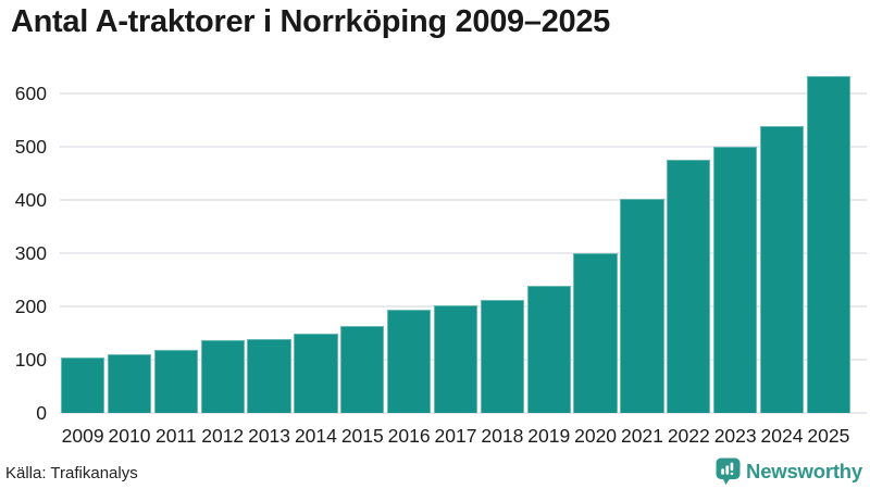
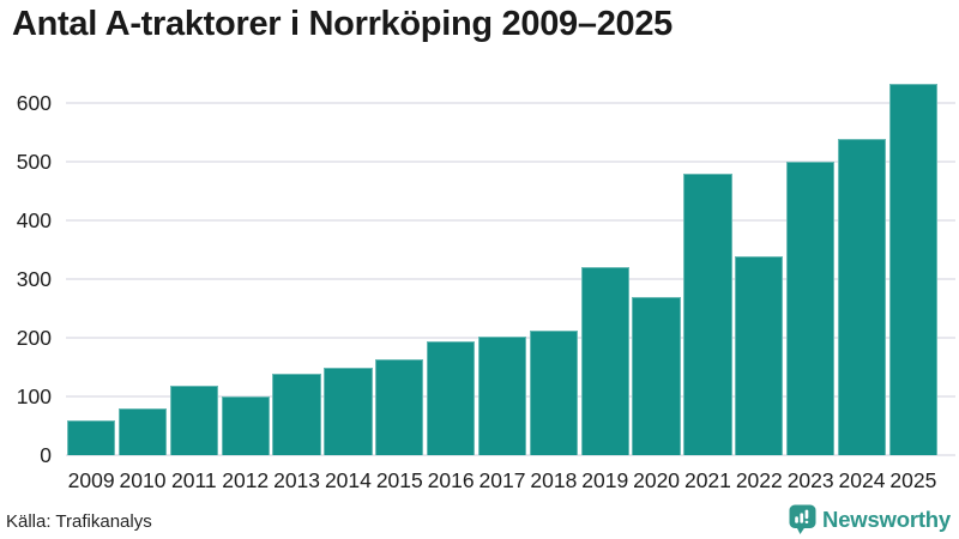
2009: 100 -> 60
2010: 110 -> 80
2012: 140 -> 100
2019: 240 -> 320
2020: 300 -> 270
2021: 400 -> 480
2022: 480 -> 340
